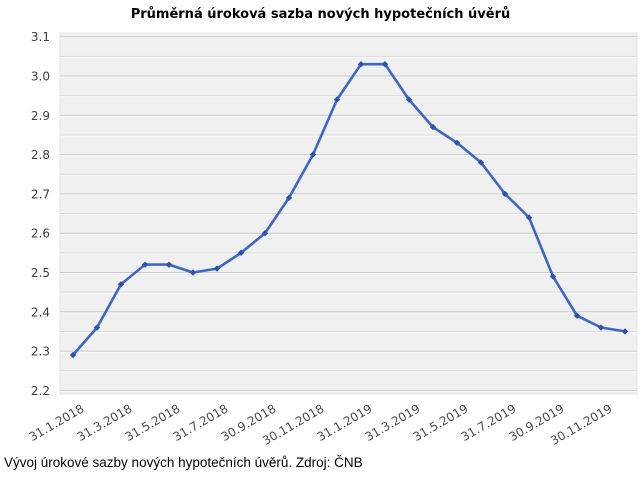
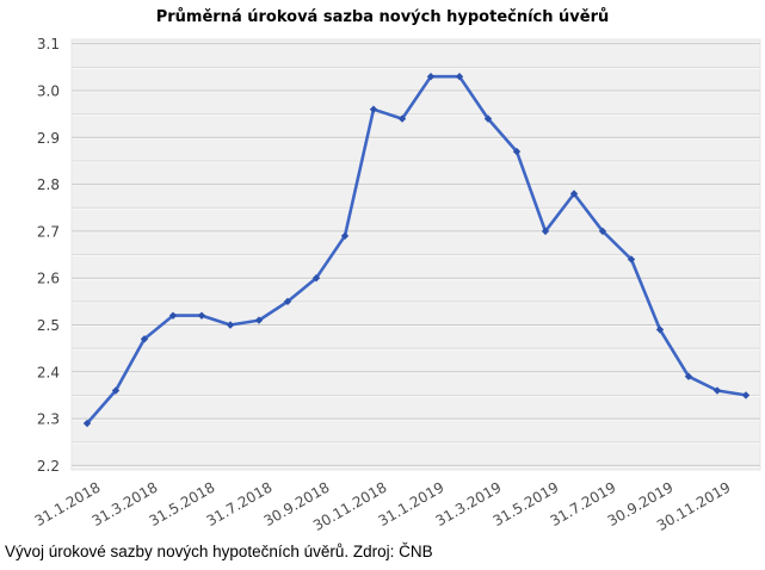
30.11.2018: 2.80 -> 2.96
31.5.2019: 2.83 -> 2.70
